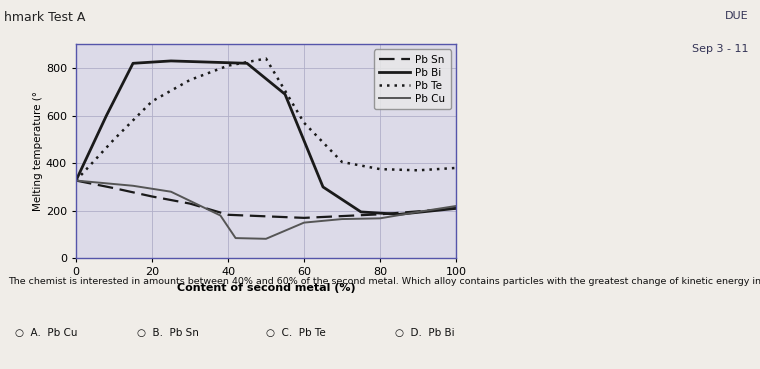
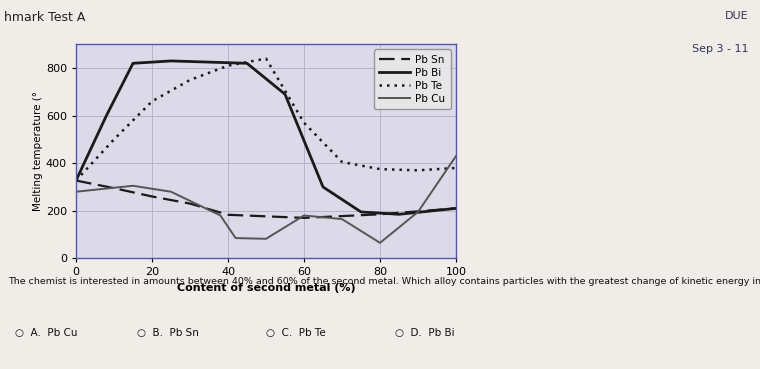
Pb Cu/0: 327 -> 280
Pb Cu/60: 150 -> 180
Pb Cu/80: 168 -> 65
Pb Cu/100: 220 -> 430
